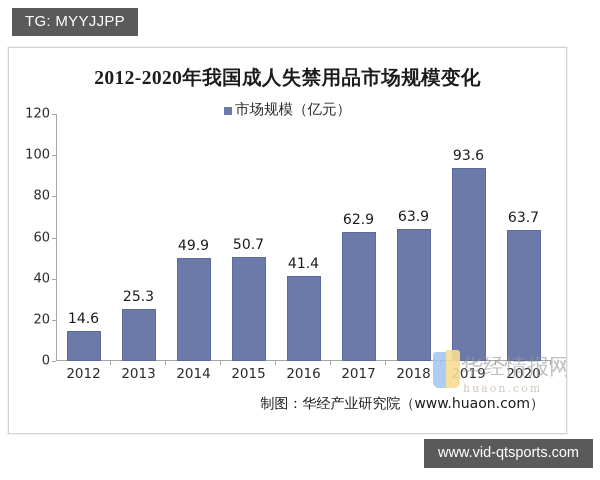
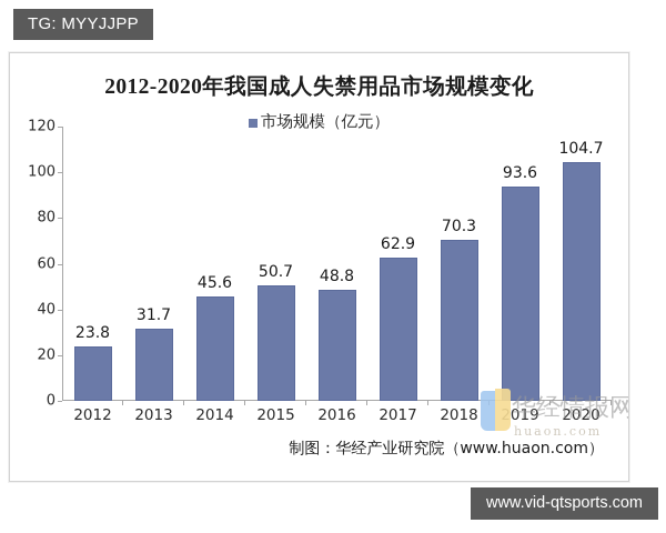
2012: 14.6 -> 23.8
2013: 25.3 -> 31.7
2014: 49.9 -> 45.6
2016: 41.4 -> 48.8
2018: 63.9 -> 70.3
2020: 63.7 -> 104.7
